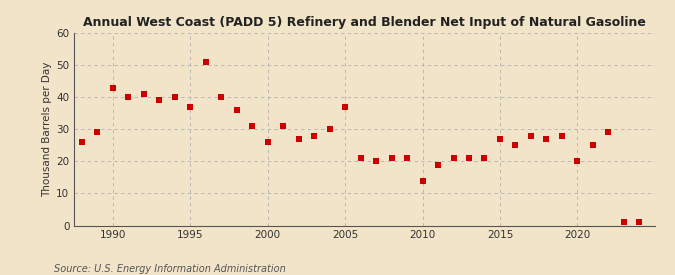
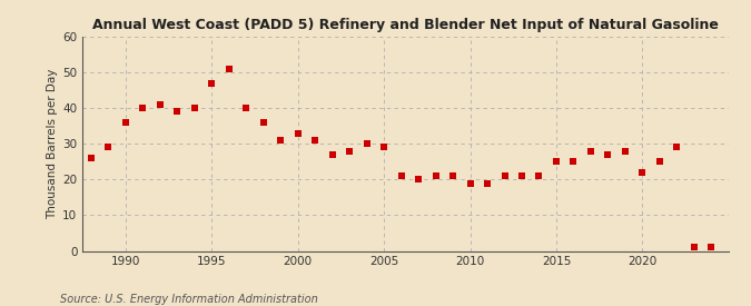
1990: 43 -> 36
1995: 37 -> 47
2000: 26 -> 33
2005: 37 -> 29
2010: 14 -> 19
2015: 27 -> 25
2020: 20 -> 22
